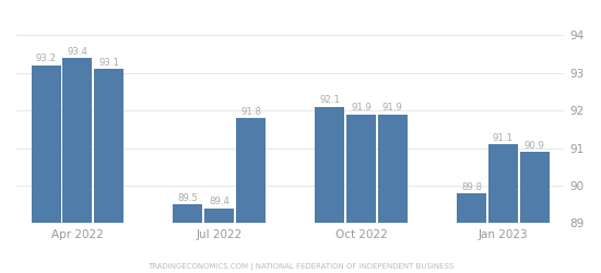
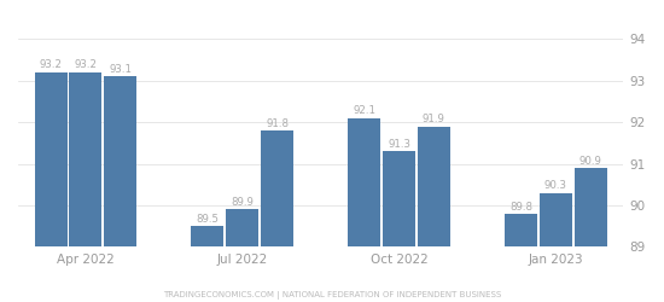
Apr 2022: 93.4 -> 93.2
Jul 2022: 89.4 -> 89.9
Oct 2022: 91.9 -> 91.3
Jan 2023: 91.1 -> 90.3
